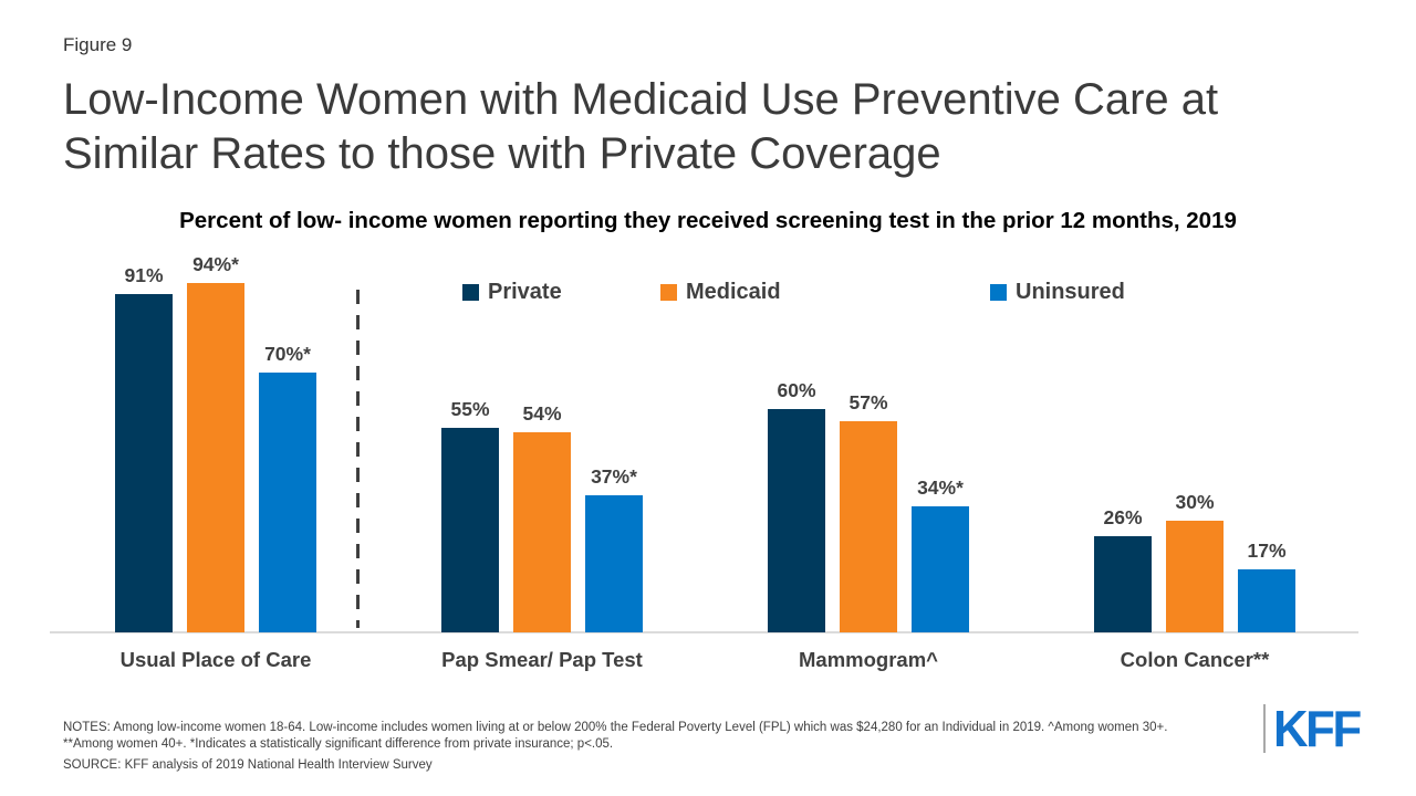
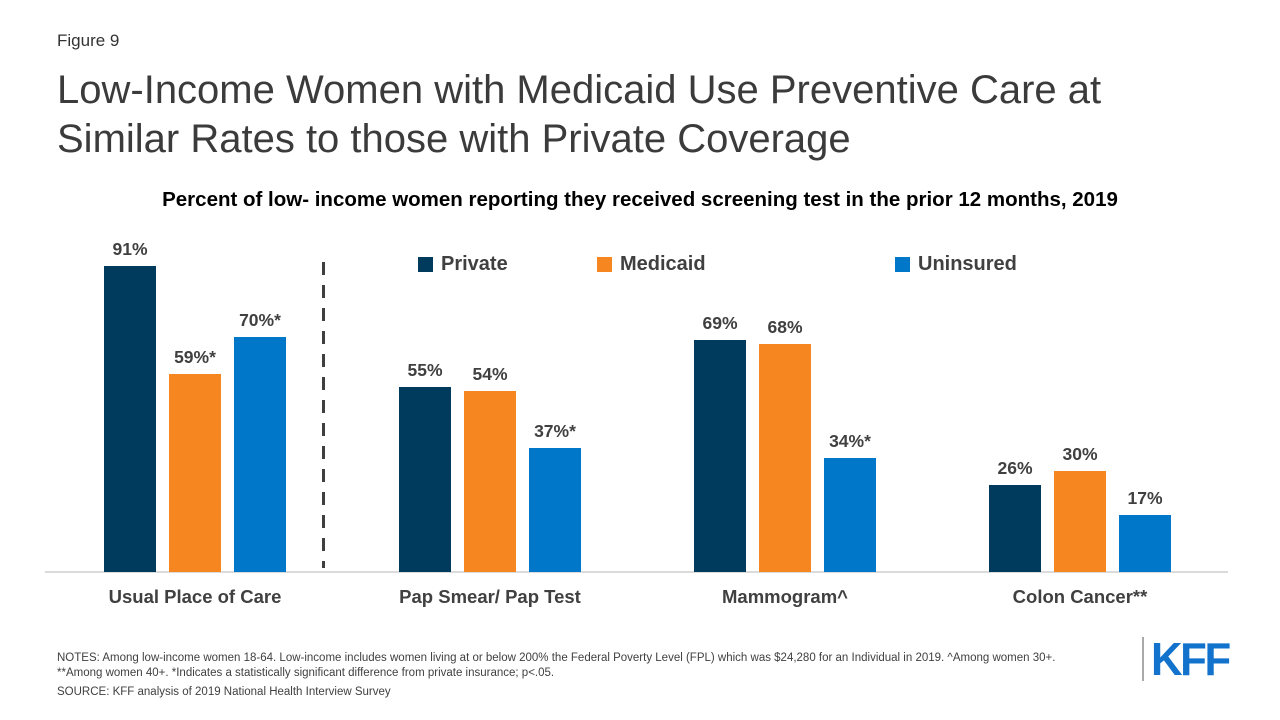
Medicaid/Usual Place of Care: 94 -> 59
Private/Mammogram^: 60% -> 69%
Medicaid/Mammogram^: 57% -> 68%
